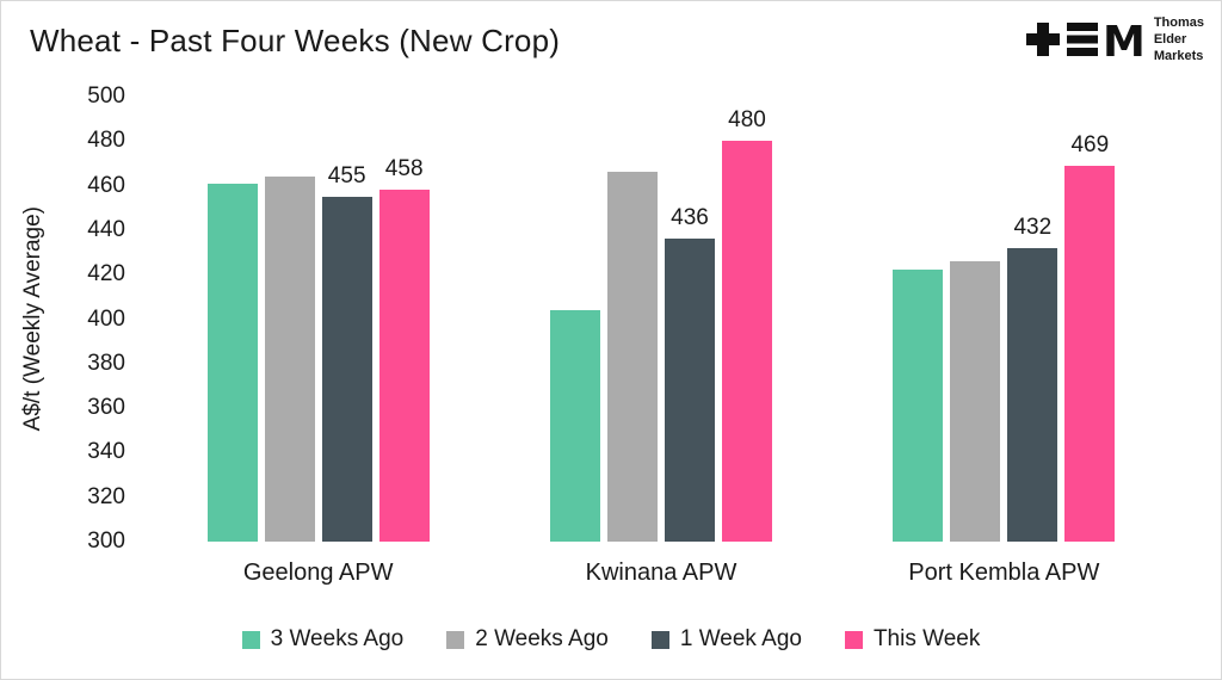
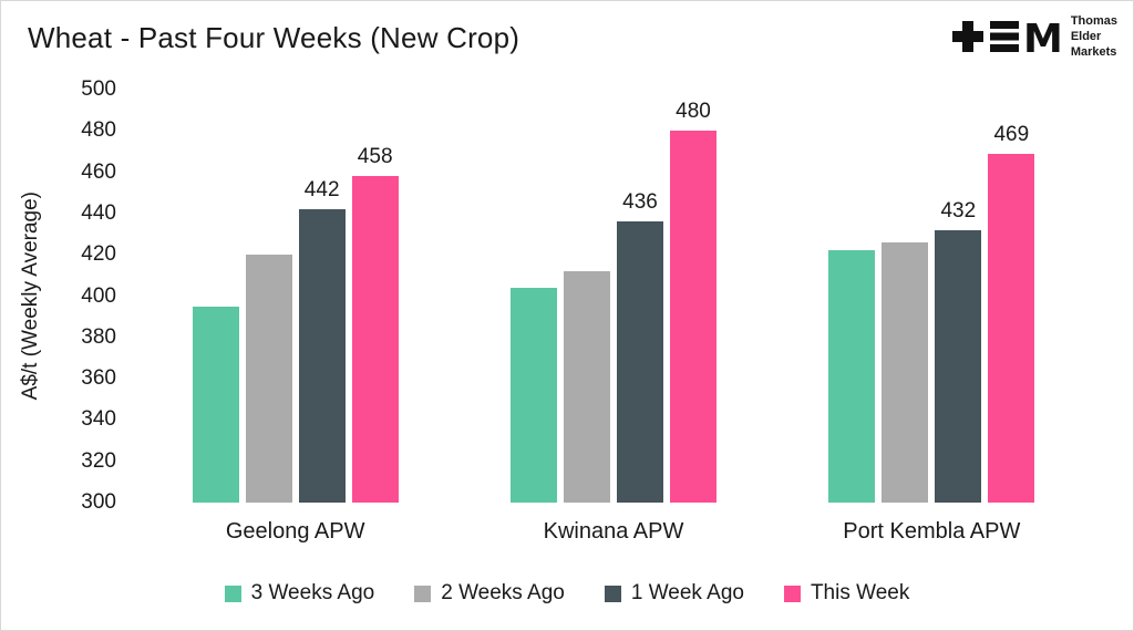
3 Weeks Ago/Geelong APW: 461 -> 395
2 Weeks Ago/Geelong APW: 464 -> 420
1 Week Ago/Geelong APW: 455 -> 442
2 Weeks Ago/Kwinana APW: 466 -> 412
